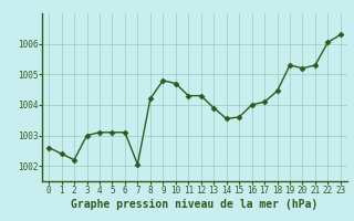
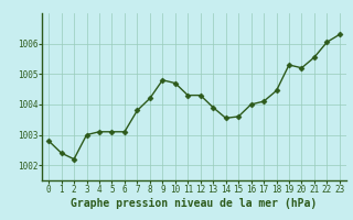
0: 1002.60 -> 1002.80
7: 1002.05 -> 1003.80
21: 1005.30 -> 1005.55
